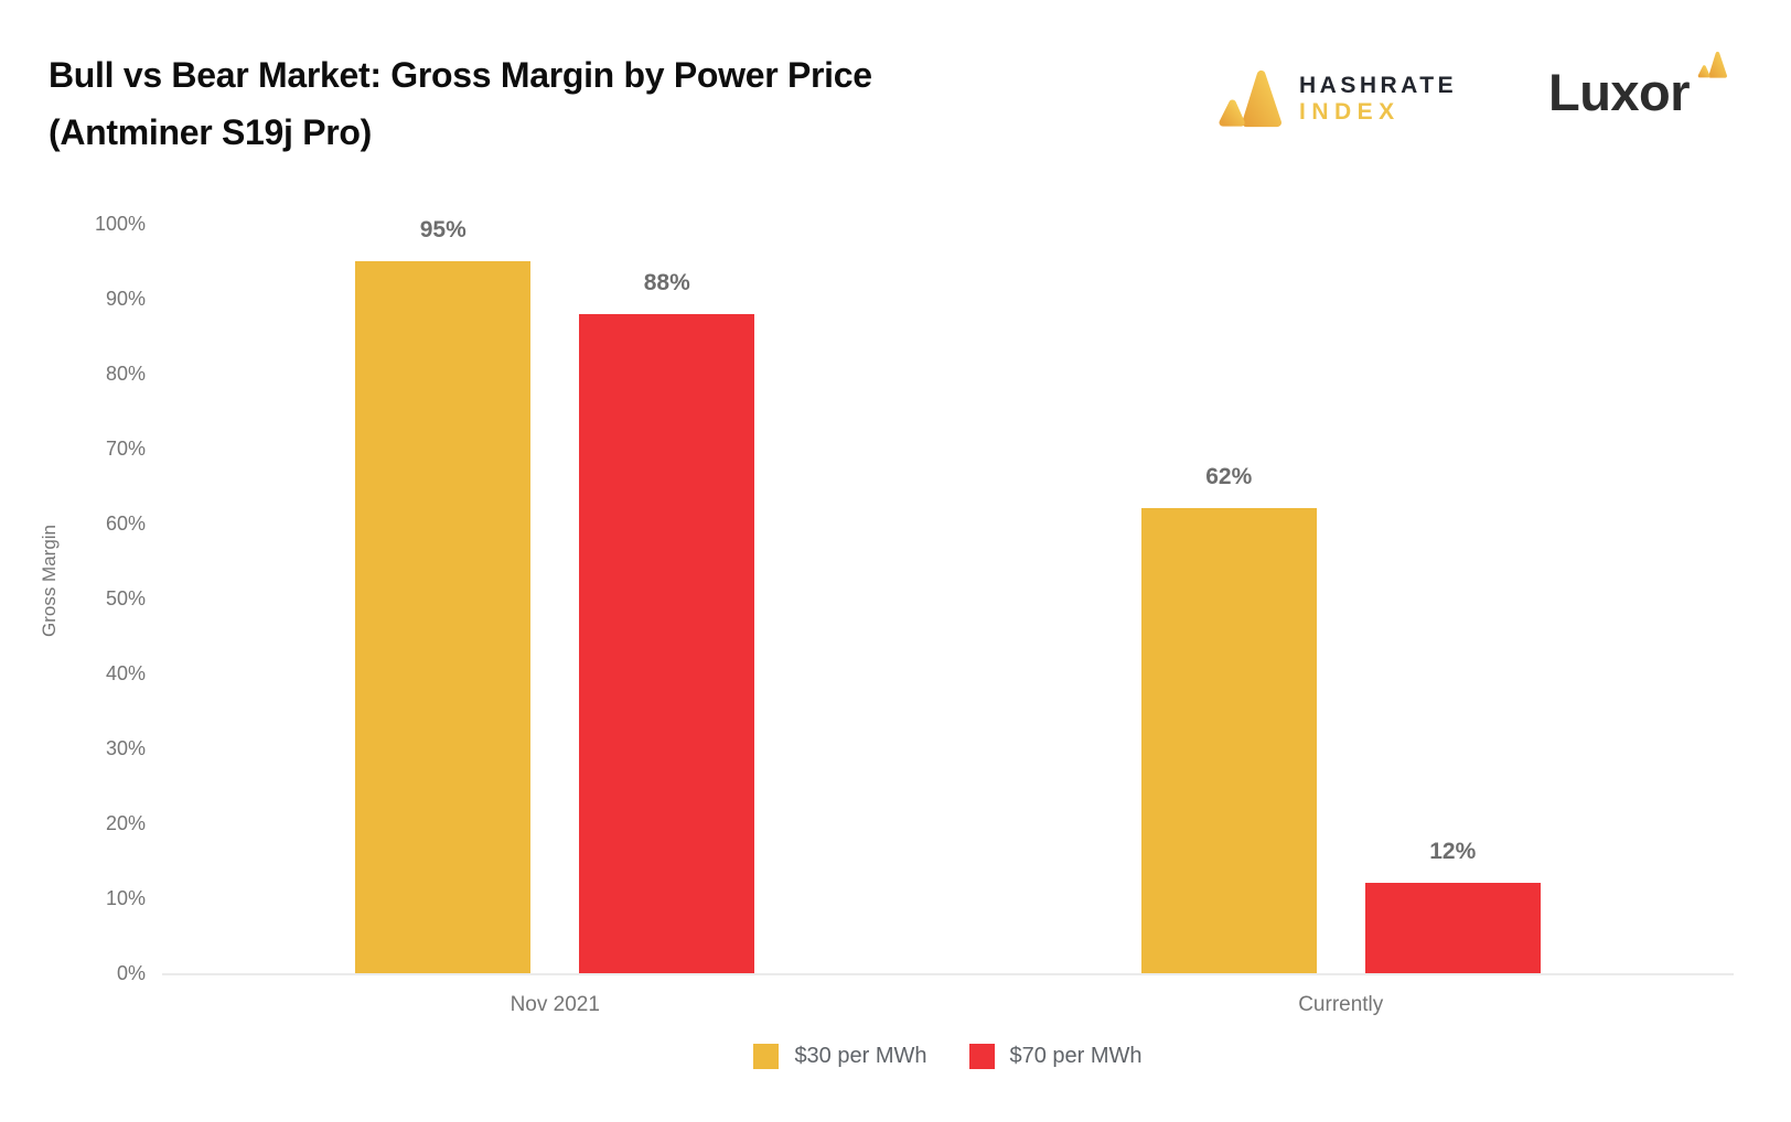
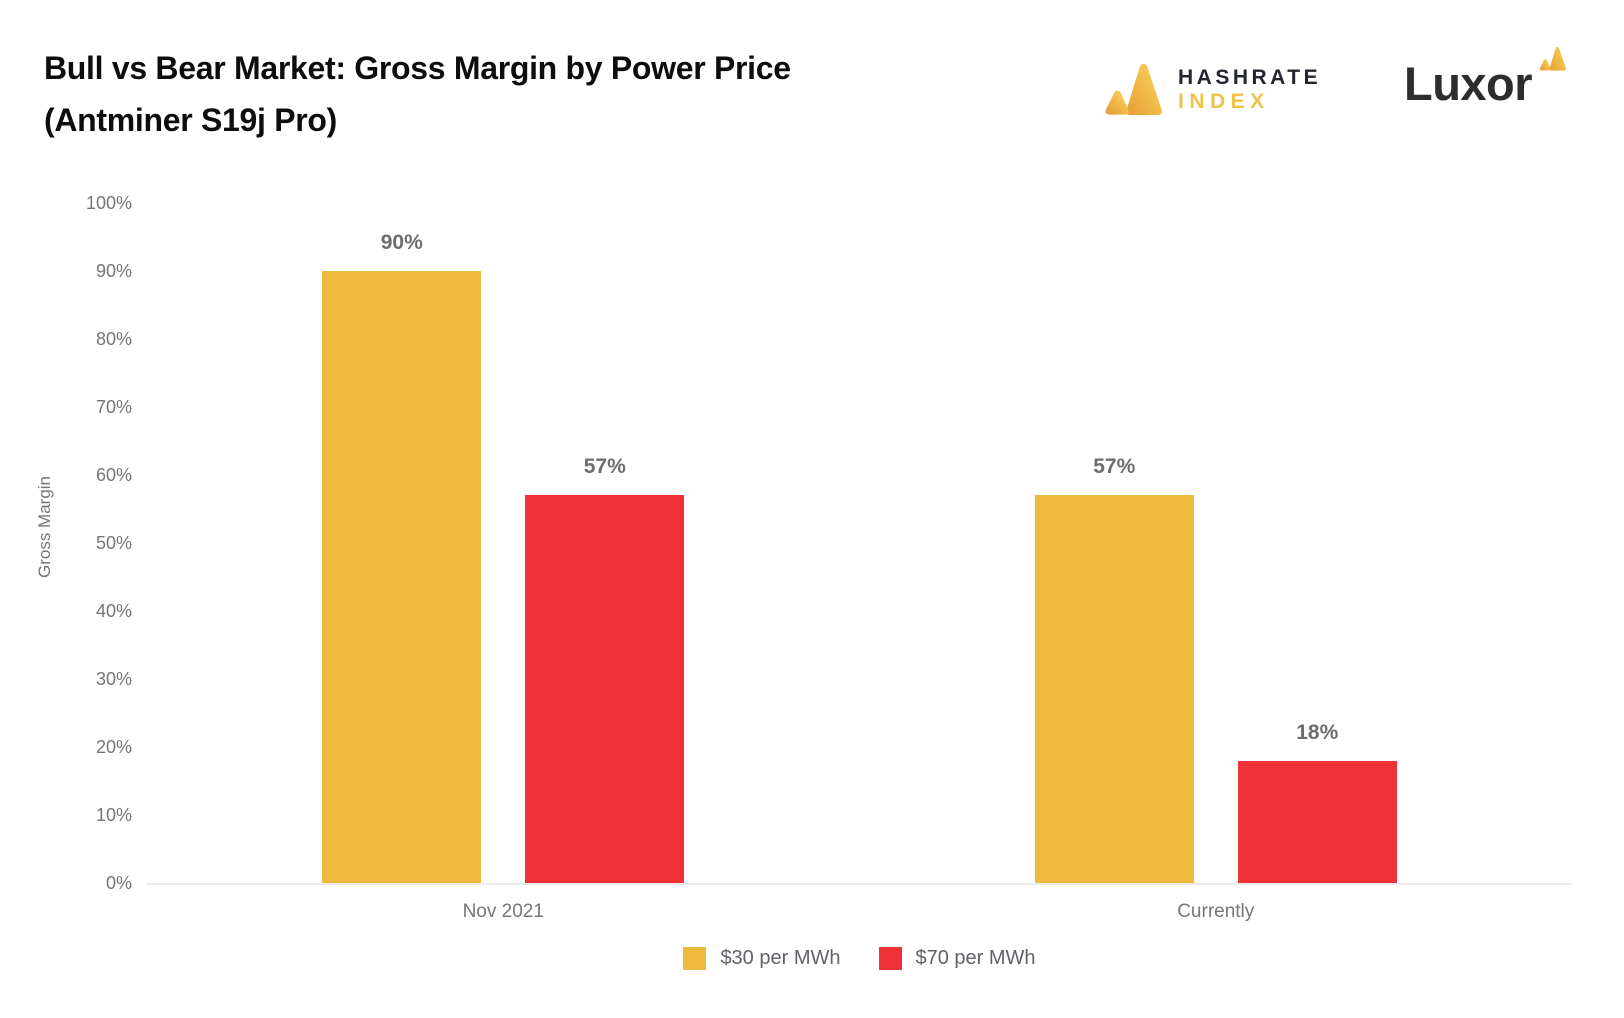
$30 per MWh/Nov 2021: 95% -> 90%
$70 per MWh/Nov 2021: 88% -> 57%
$30 per MWh/Currently: 62% -> 57%
$70 per MWh/Currently: 12% -> 18%
